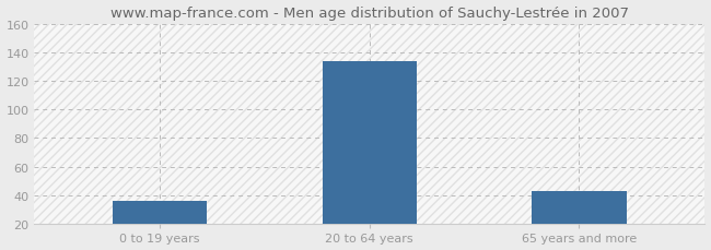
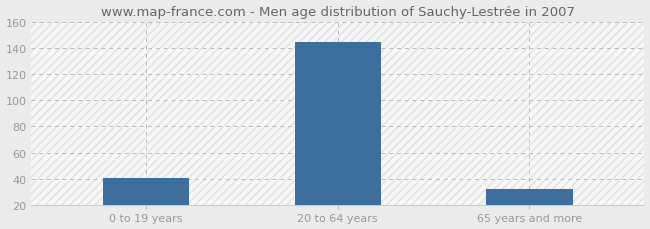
0 to 19 years: 36 -> 41
20 to 64 years: 134 -> 144
65 years and more: 43 -> 32
